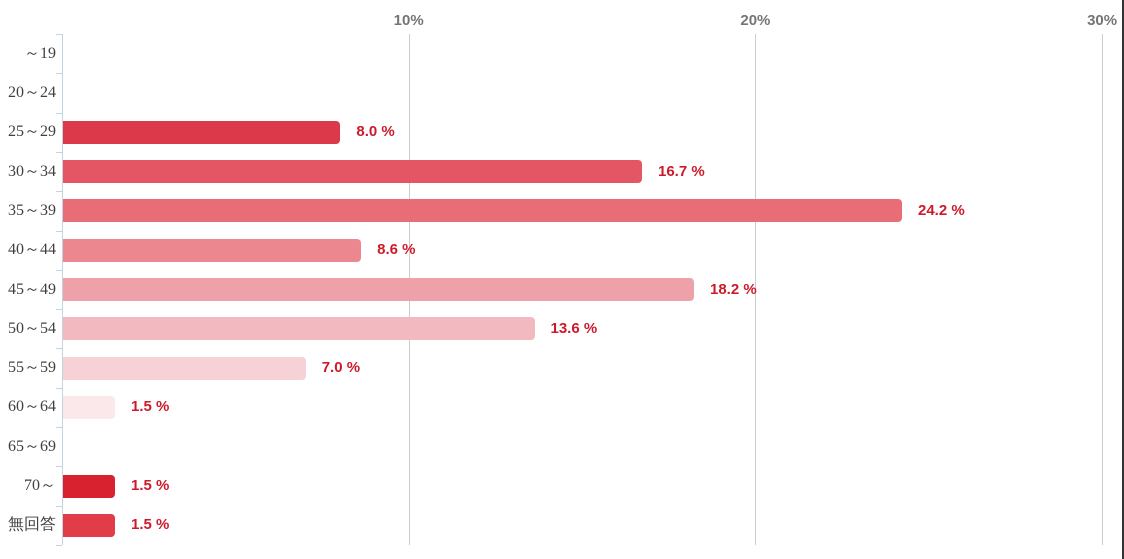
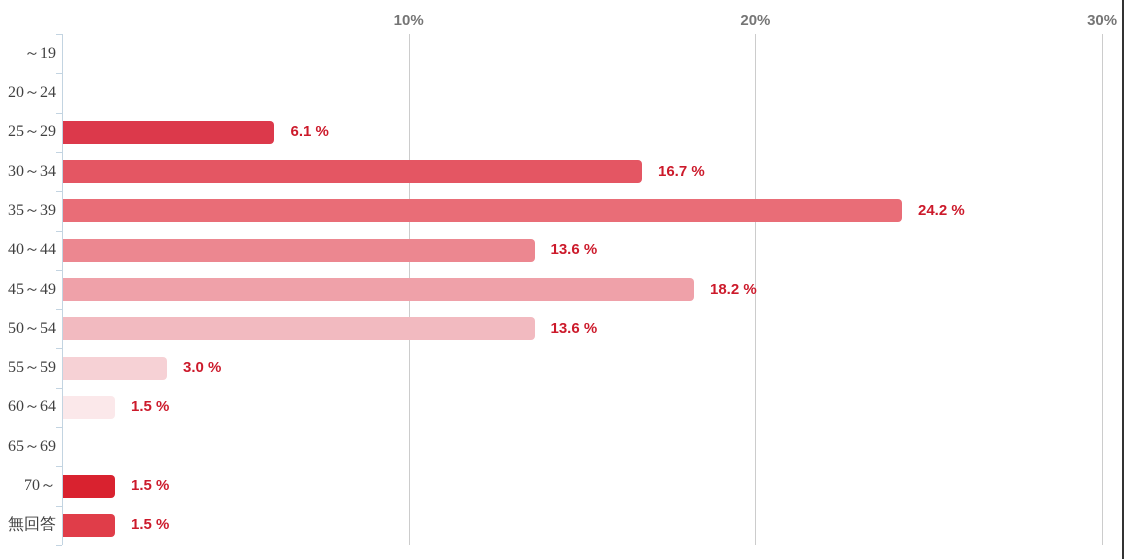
25～29: 8.0 -> 6.1
40～44: 8.6 -> 13.6
55～59: 7.0 -> 3.0
